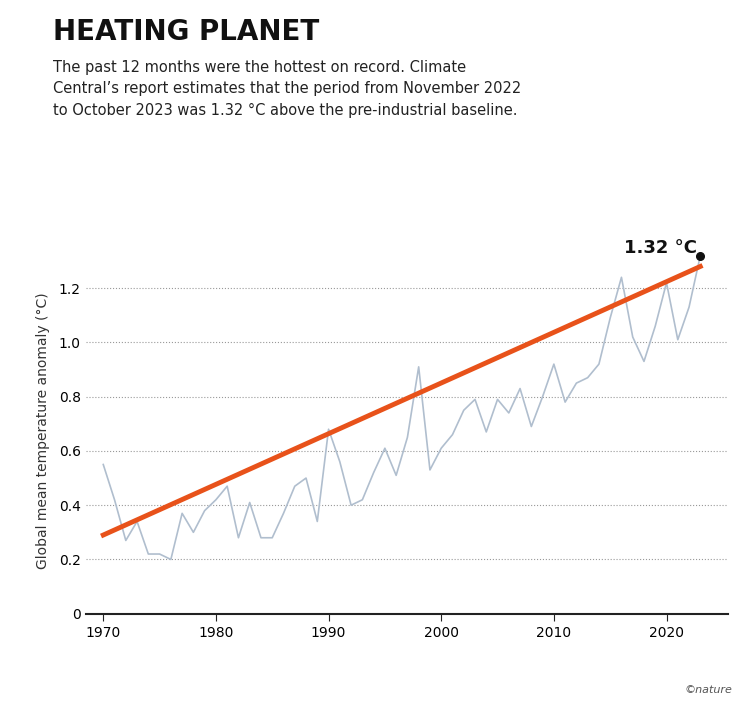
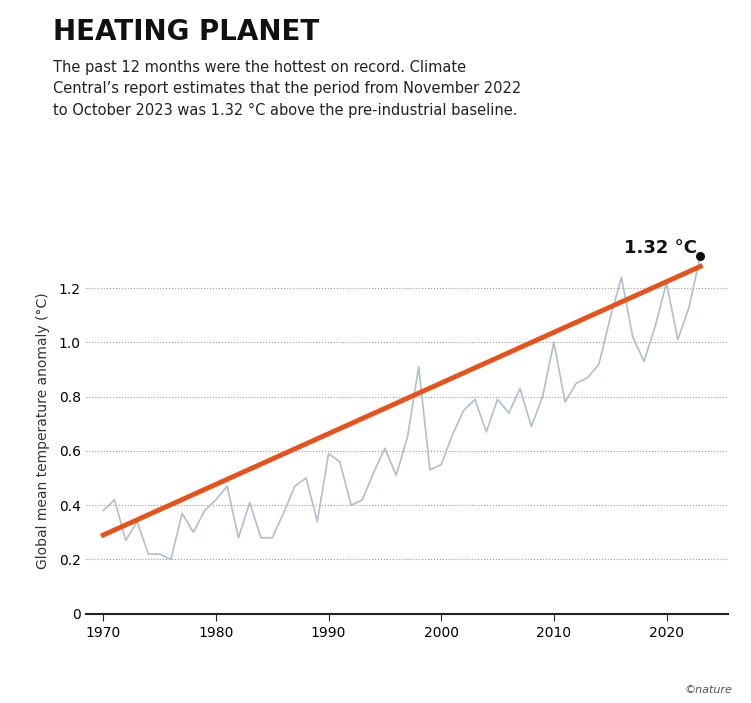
1970: 0.55 -> 0.38
1990: 0.68 -> 0.59
2000: 0.61 -> 0.55
2010: 0.92 -> 1.00
